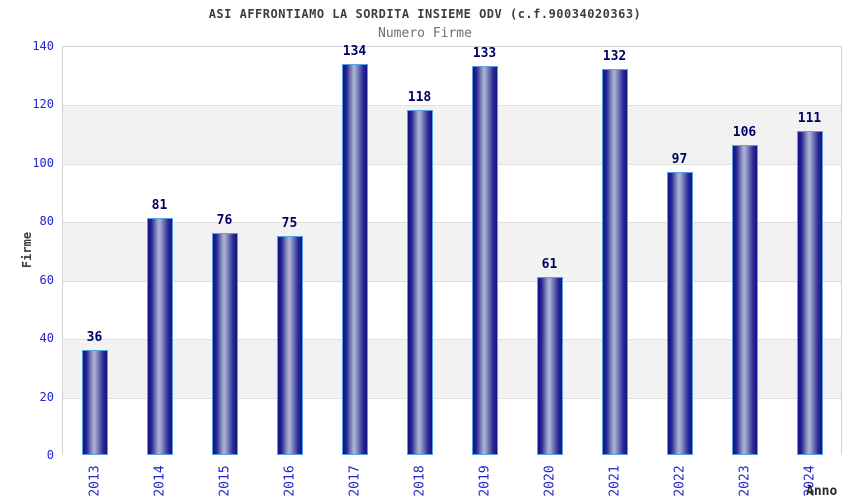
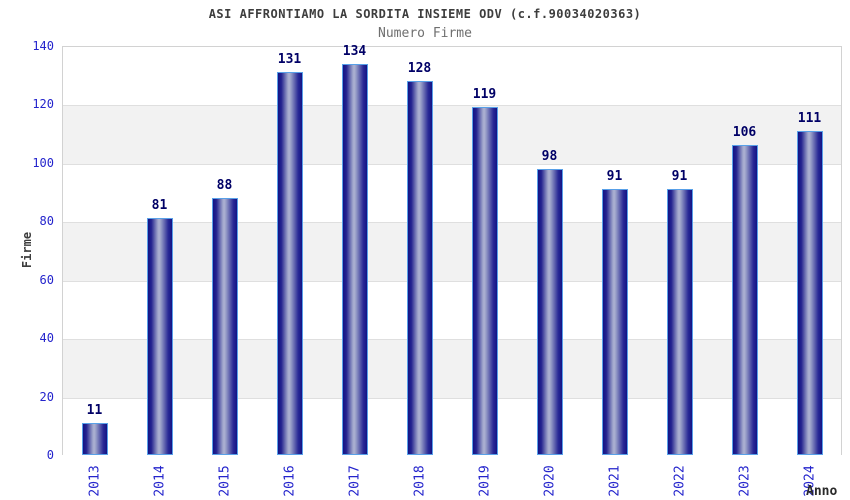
2013: 36 -> 11
2015: 76 -> 88
2016: 75 -> 131
2018: 118 -> 128
2019: 133 -> 119
2020: 61 -> 98
2021: 132 -> 91
2022: 97 -> 91
